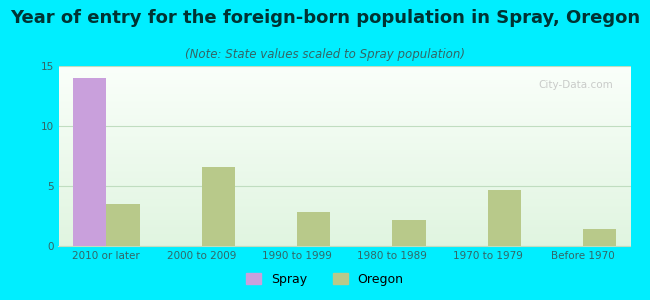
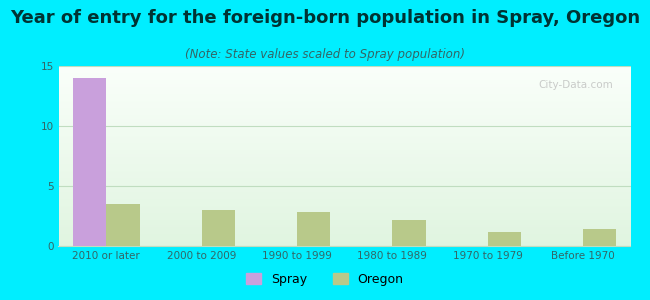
Oregon/2000 to 2009: 6.6 -> 3.0
Oregon/1970 to 1979: 4.7 -> 1.2
